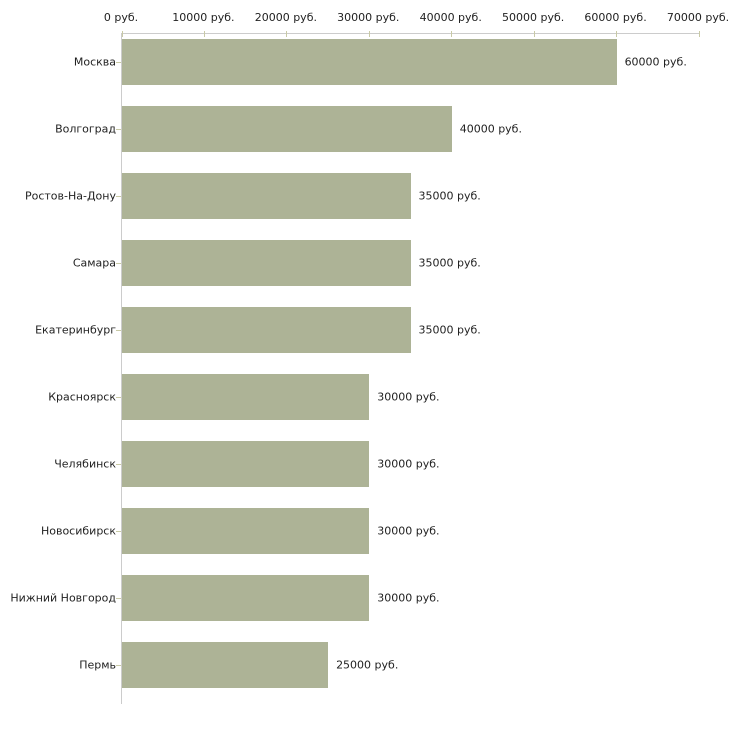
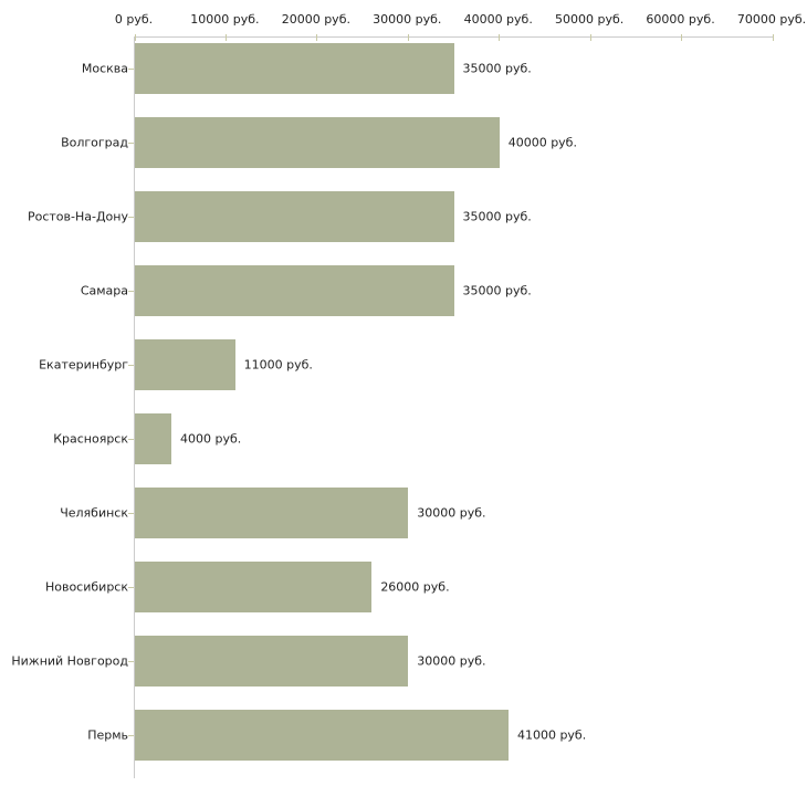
Москва: 60000 -> 35000
Екатеринбург: 35000 -> 11000
Красноярск: 30000 -> 4000
Новосибирск: 30000 -> 26000
Пермь: 25000 -> 41000
